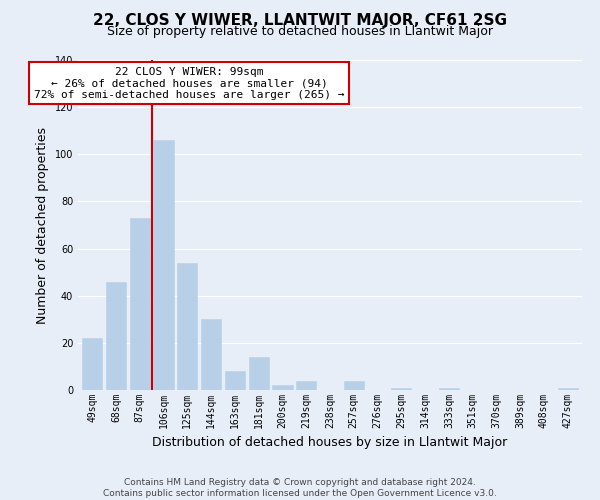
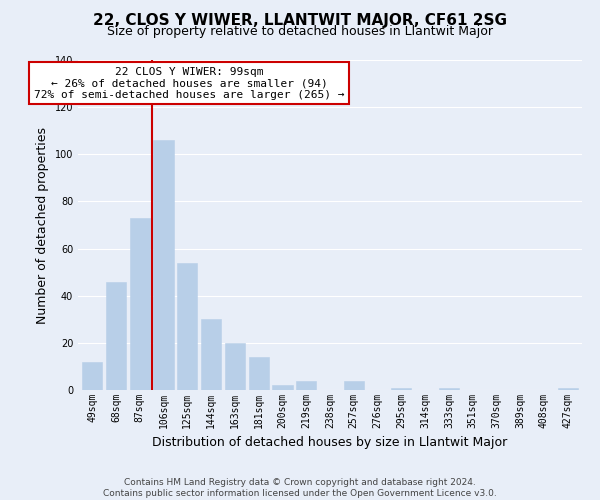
49sqm: 22 -> 12
163sqm: 8 -> 20
